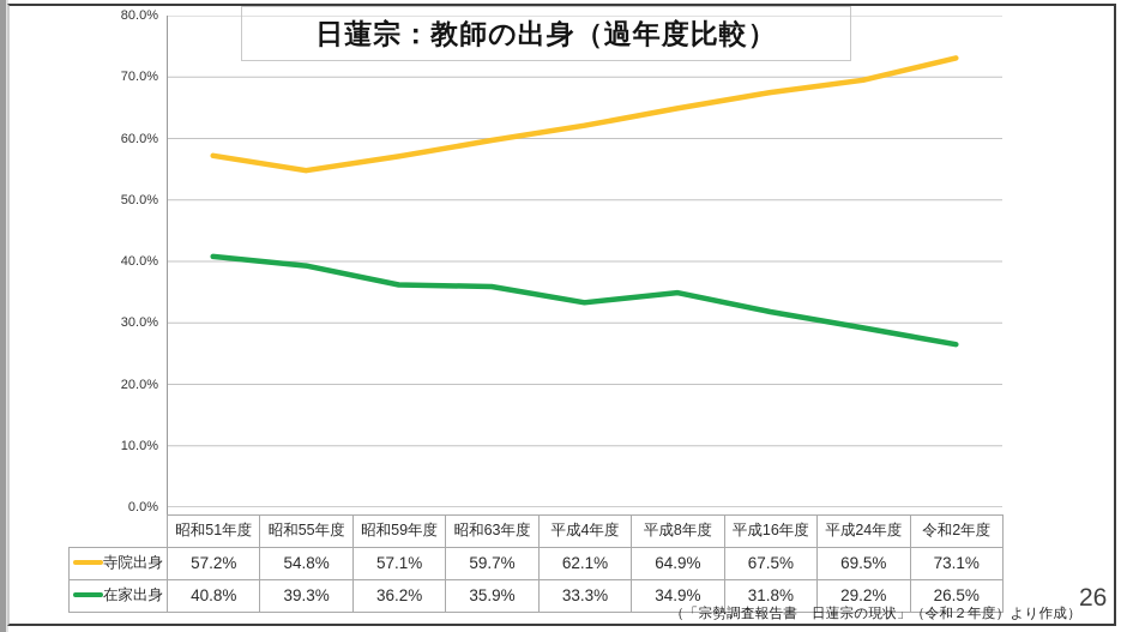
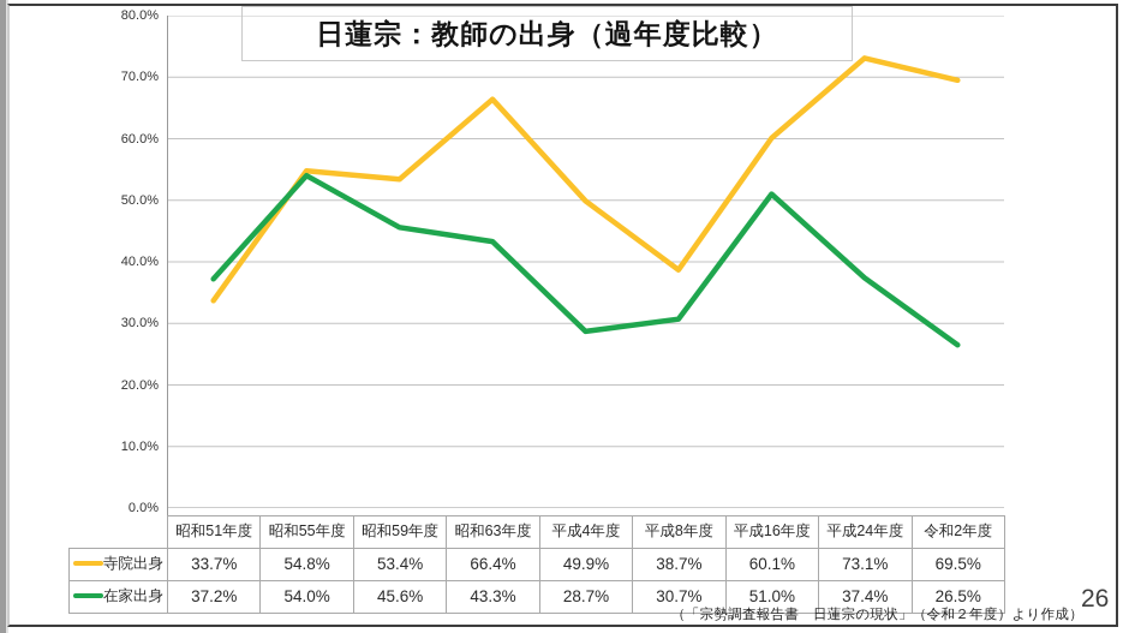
寺院出身/昭和51年度: 57.2% -> 33.7%
在家出身/昭和51年度: 40.8% -> 37.2%
在家出身/昭和55年度: 39.3% -> 54.0%
寺院出身/昭和59年度: 57.1% -> 53.4%
在家出身/昭和59年度: 36.2% -> 45.6%
寺院出身/昭和63年度: 59.7% -> 66.4%
在家出身/昭和63年度: 35.9% -> 43.3%
寺院出身/平成4年度: 62.1% -> 49.9%
在家出身/平成4年度: 33.3% -> 28.7%
寺院出身/平成8年度: 64.9% -> 38.7%
在家出身/平成8年度: 34.9% -> 30.7%
寺院出身/平成16年度: 67.5% -> 60.1%
在家出身/平成16年度: 31.8% -> 51.0%
寺院出身/平成24年度: 69.5% -> 73.1%
在家出身/平成24年度: 29.2% -> 37.4%
寺院出身/令和2年度: 73.1% -> 69.5%
